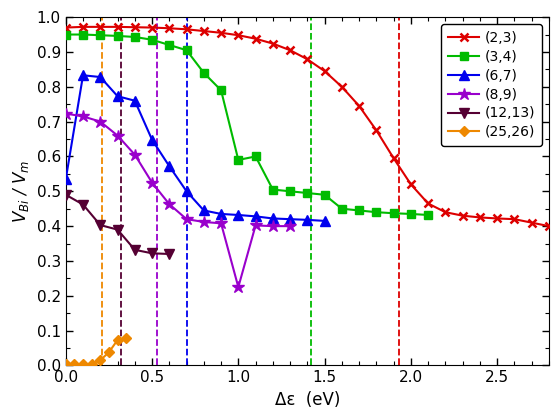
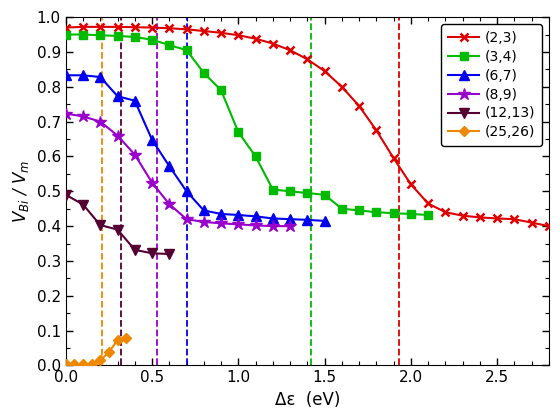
(6,7)/0.0: 0.535 -> 0.833
(3,4)/1.0: 0.590 -> 0.670
(8,9)/1.0: 0.225 -> 0.405
